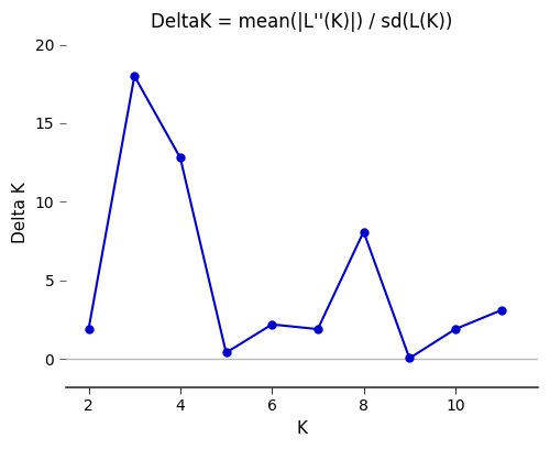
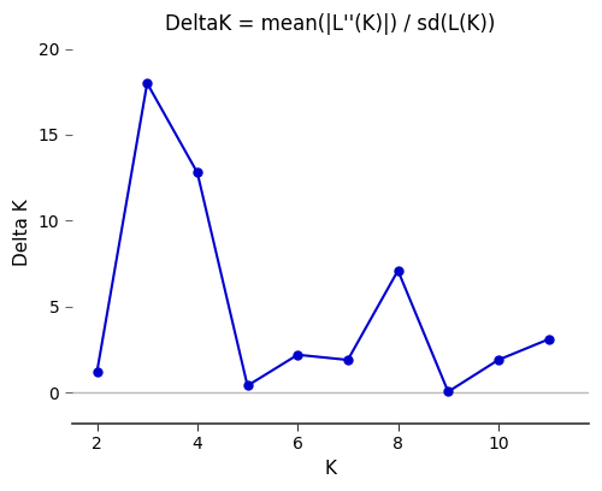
2: 1.9 -> 1.2
8: 8.1 -> 7.1
